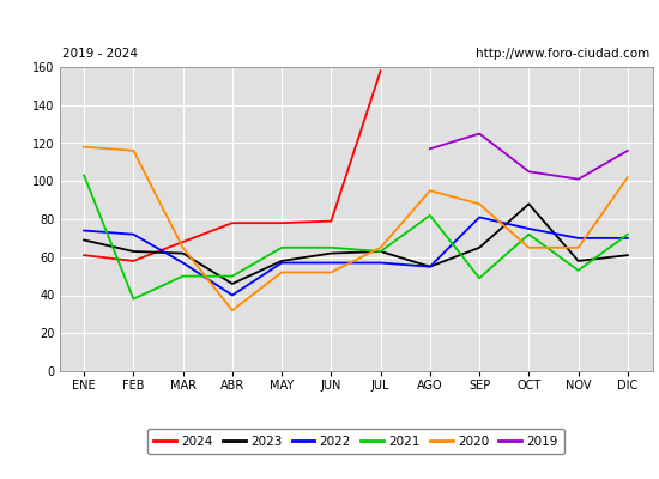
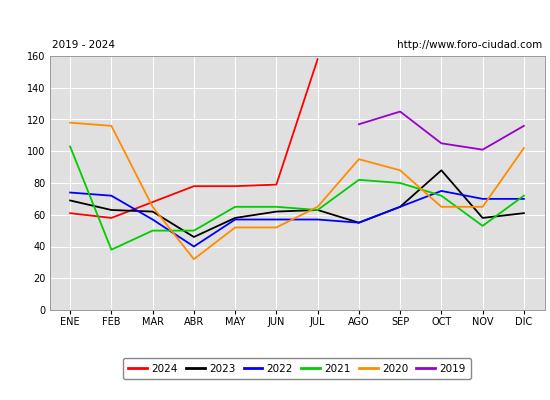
2022/SEP: 81 -> 65
2021/SEP: 49 -> 80
